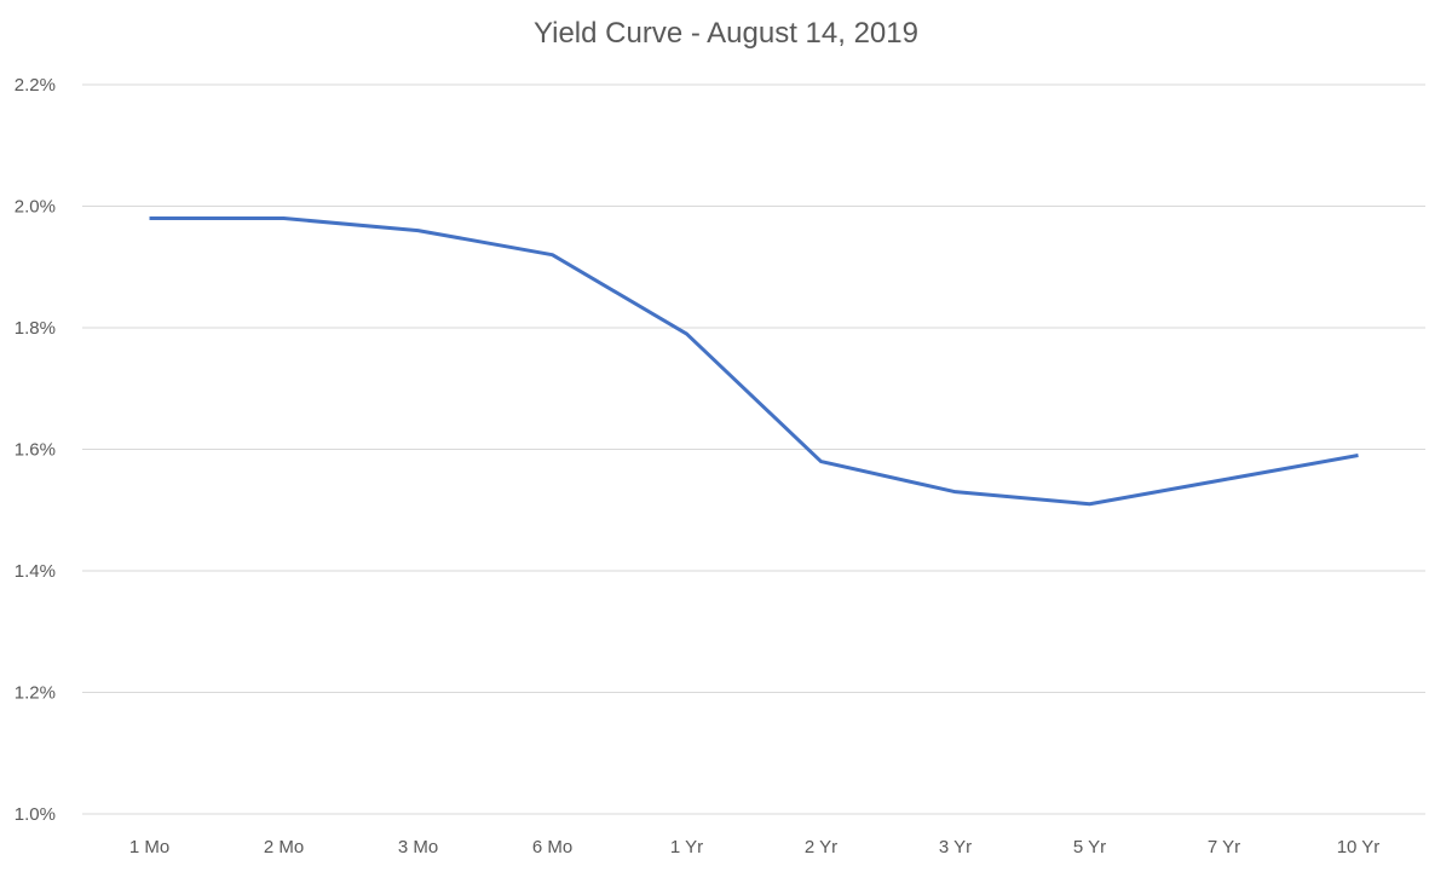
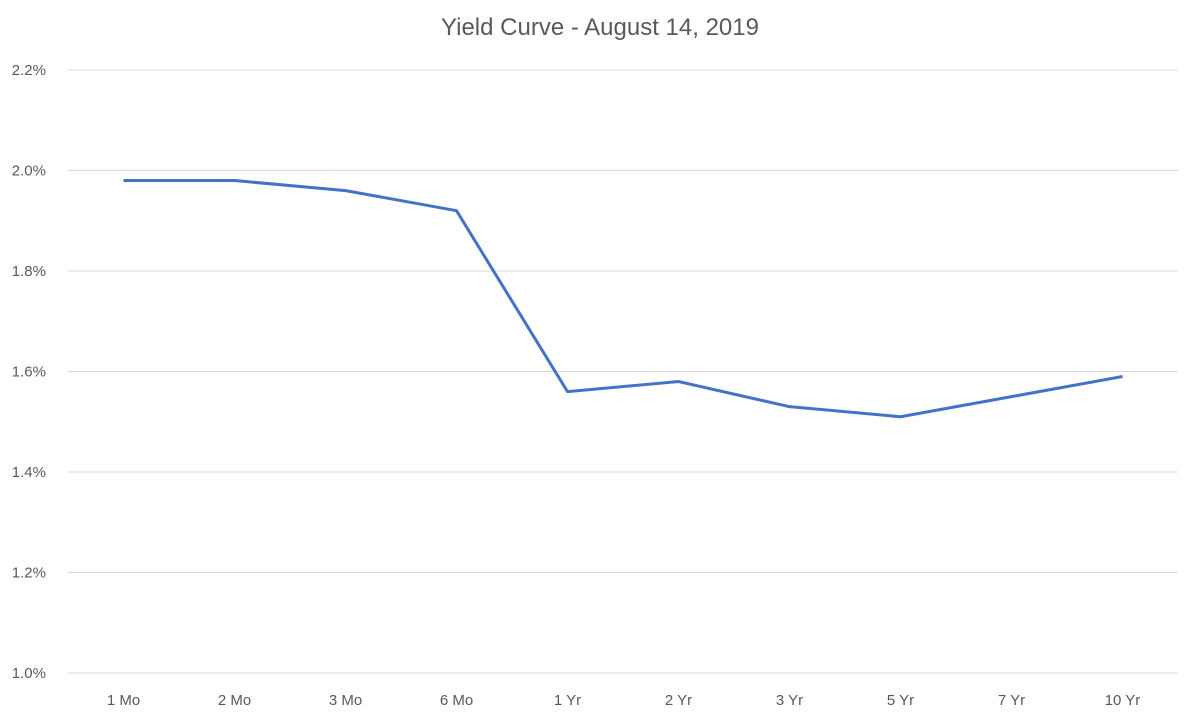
1 Yr: 1.79% -> 1.56%
